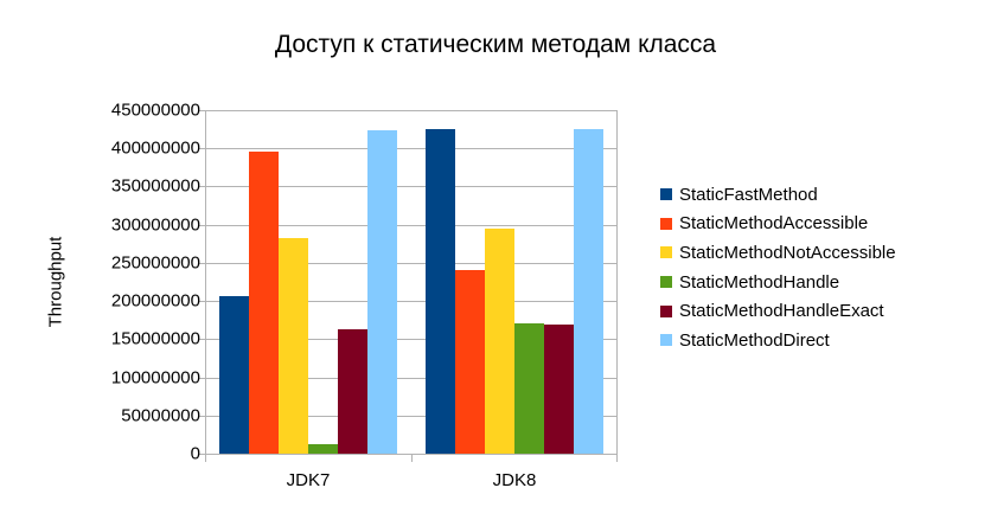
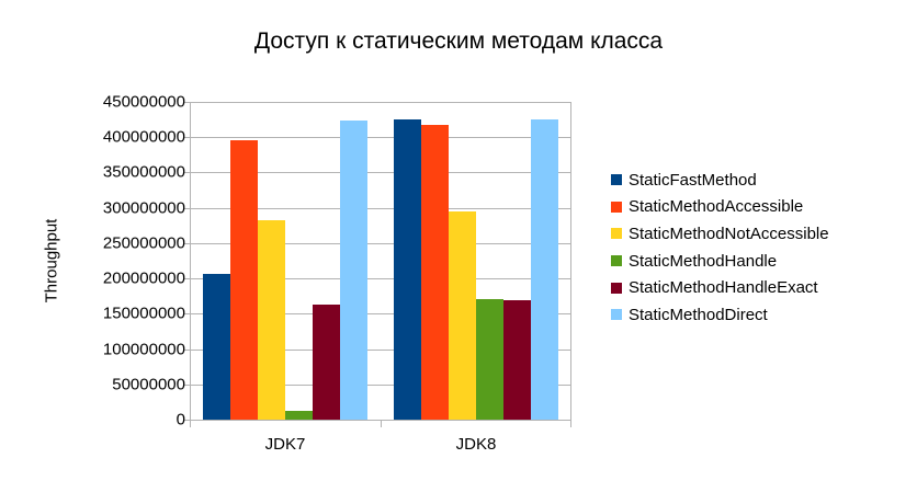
StaticMethodAccessible/JDK8: 240000000 -> 420000000
